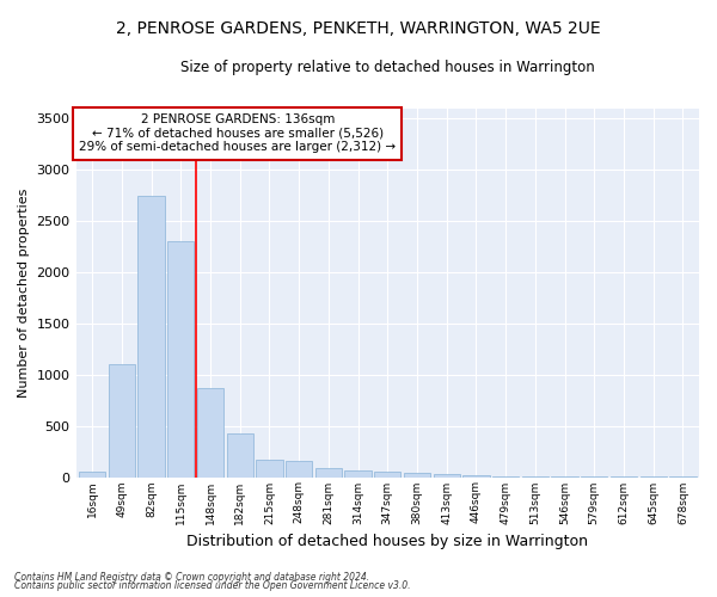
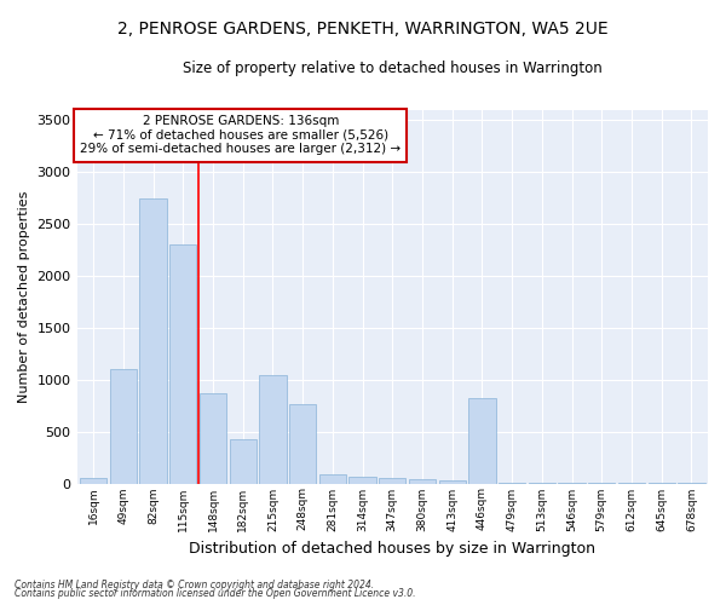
215sqm: 170 -> 1040
248sqm: 160 -> 760
446sqm: 20 -> 820
